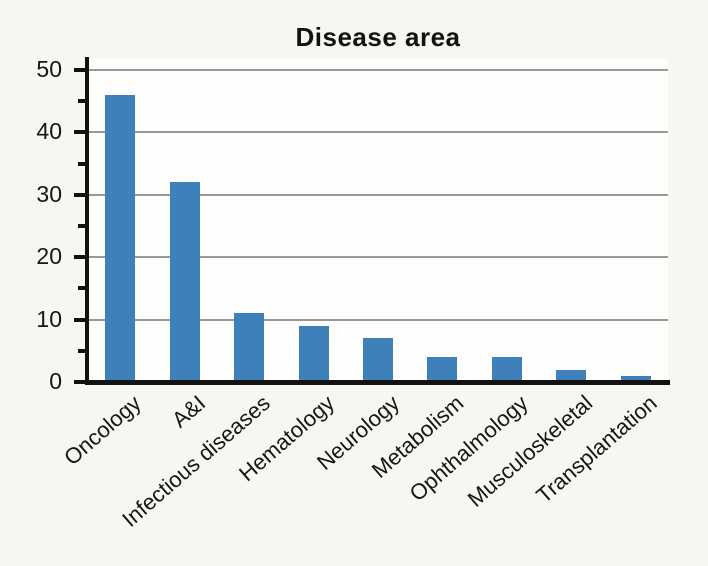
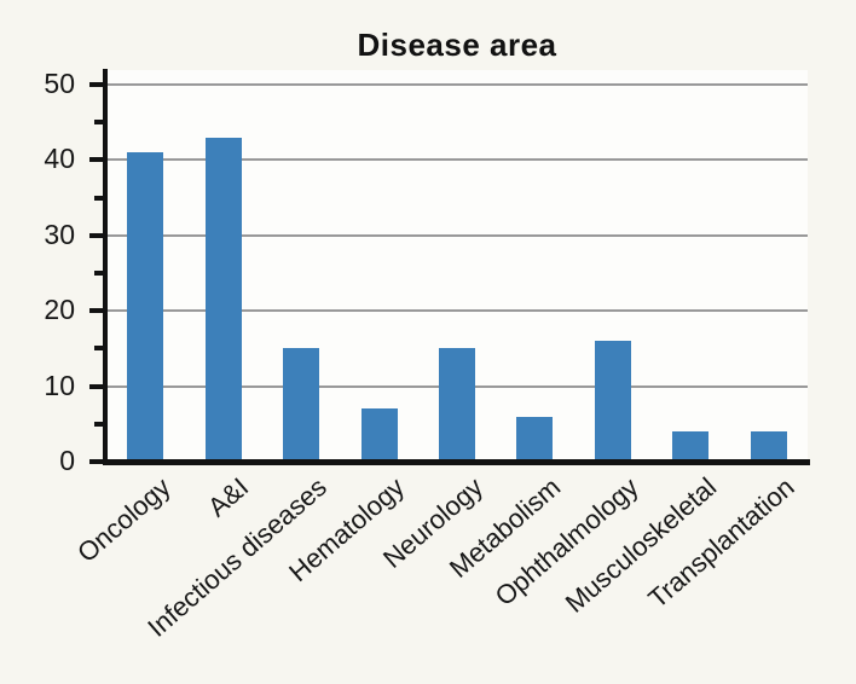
Oncology: 46 -> 41
A&I: 32 -> 43
Infectious diseases: 11 -> 15
Hematology: 9 -> 7
Neurology: 7 -> 15
Metabolism: 4 -> 6
Ophthalmology: 4 -> 16
Musculoskeletal: 2 -> 4
Transplantation: 1 -> 4
